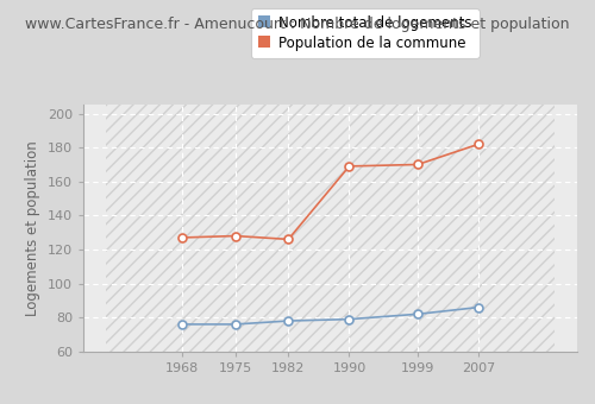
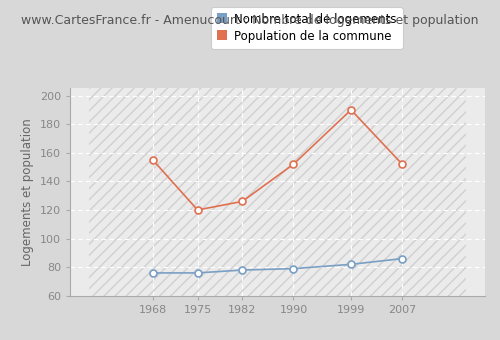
Population de la commune/1968: 127 -> 155
Population de la commune/1975: 128 -> 120
Population de la commune/1990: 169 -> 152
Population de la commune/1999: 170 -> 190
Population de la commune/2007: 182 -> 152
